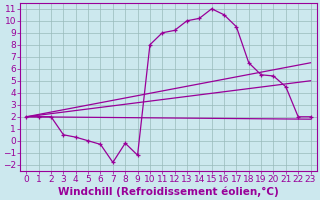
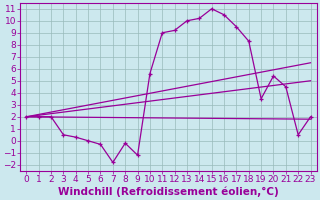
10: 8.0 -> 5.6
18: 6.5 -> 8.3
19: 5.5 -> 3.5
22: 2.0 -> 0.5
